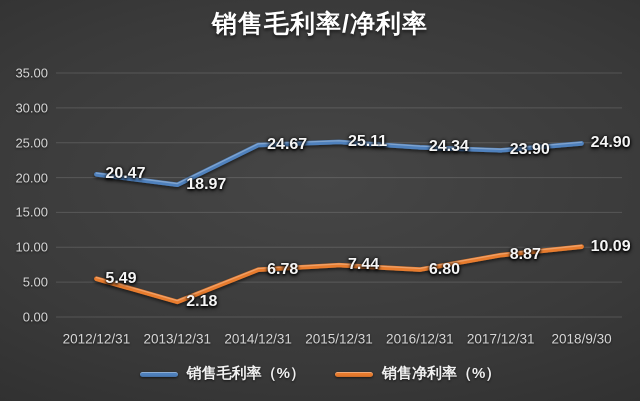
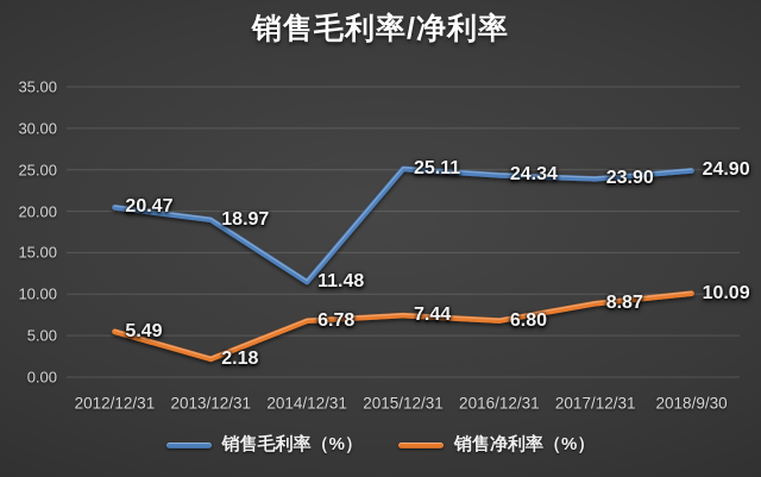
销售毛利率（%）/2014/12/31: 24.67 -> 11.48
